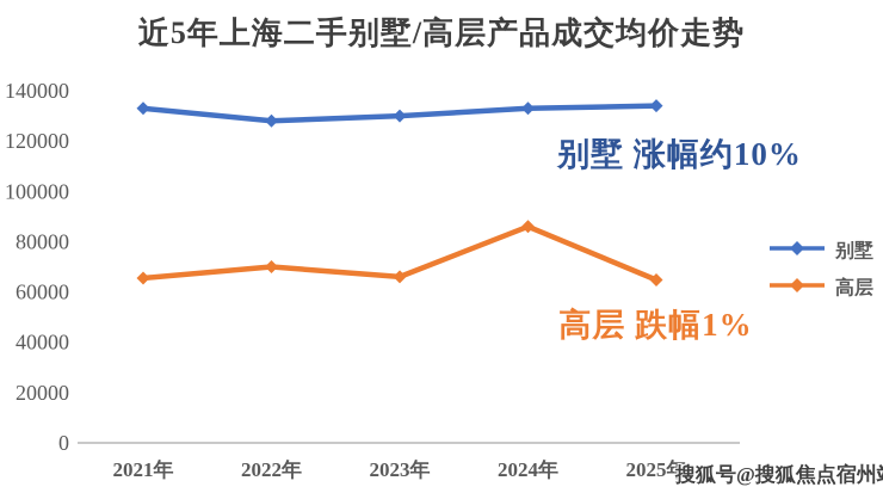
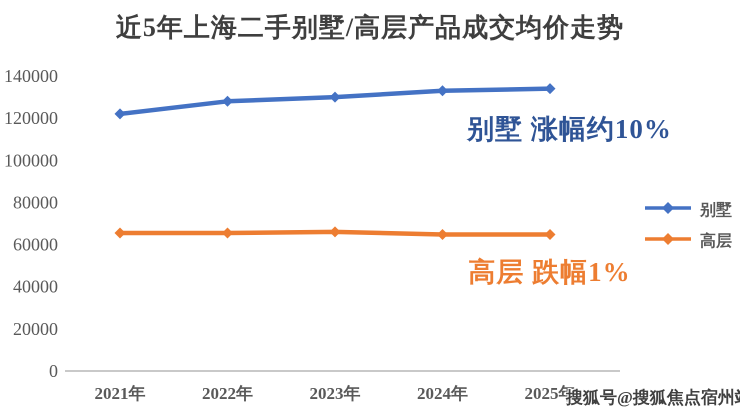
别墅/2021年: 133000 -> 122000
高层/2022年: 70000 -> 66000
高层/2024年: 86000 -> 65000
